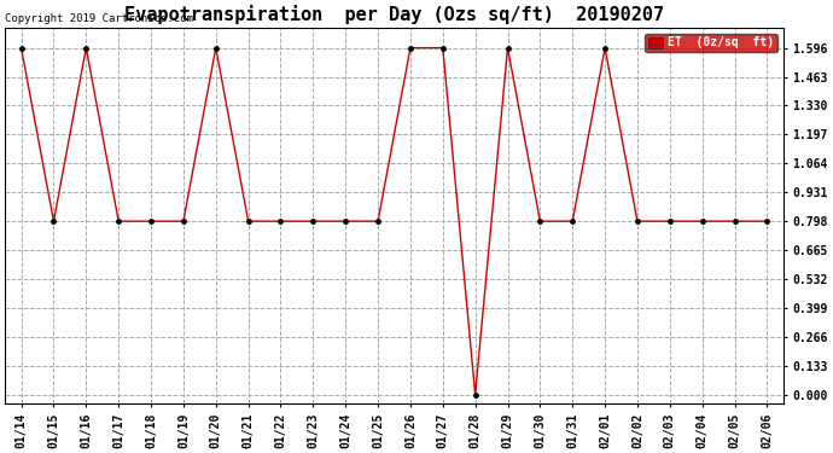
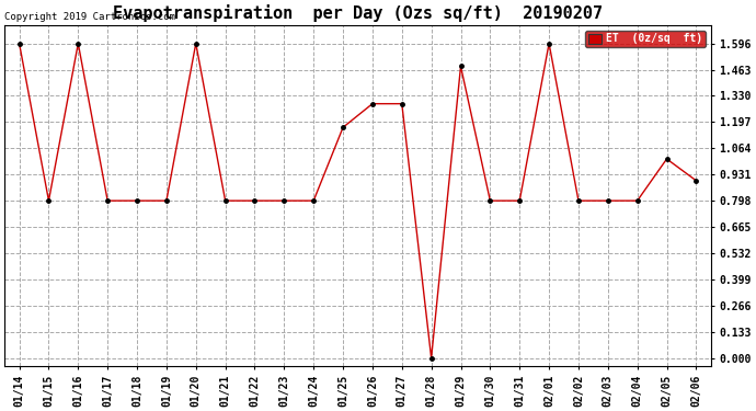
01/25: 0.80 -> 1.17
01/26: 1.60 -> 1.29
01/27: 1.60 -> 1.29
01/29: 1.60 -> 1.48
02/05: 0.80 -> 1.01
02/06: 0.80 -> 0.90
